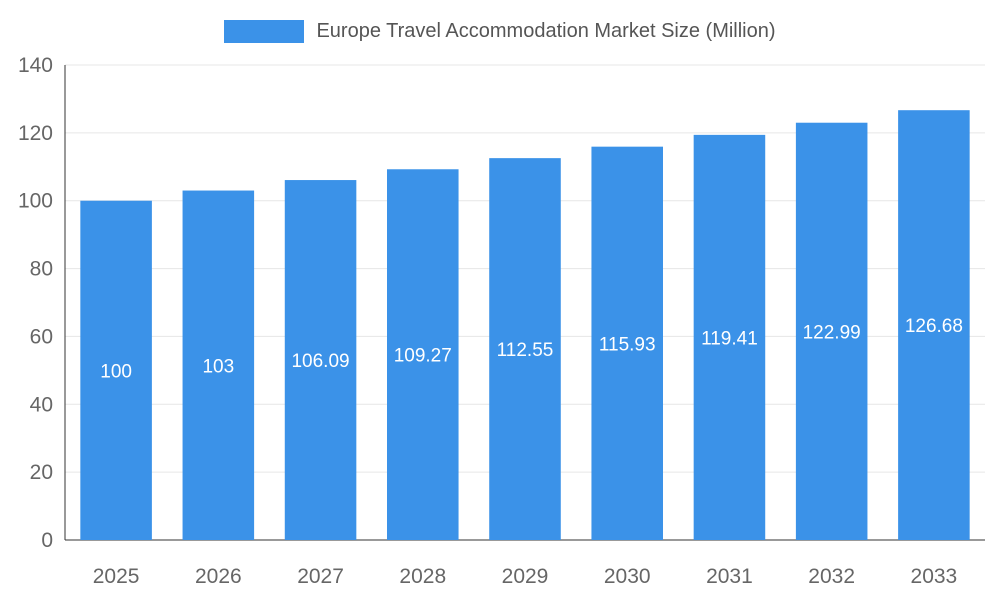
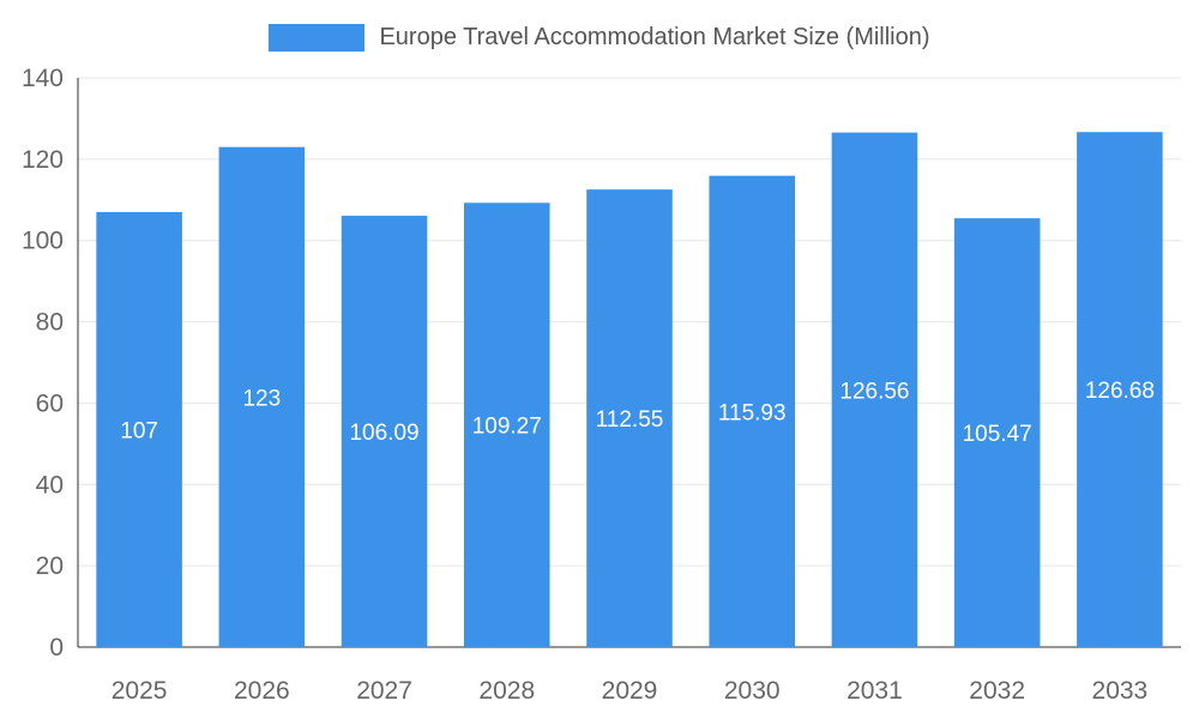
2025: 100 -> 107
2026: 103 -> 123
2031: 119.41 -> 126.56
2032: 122.99 -> 105.47
